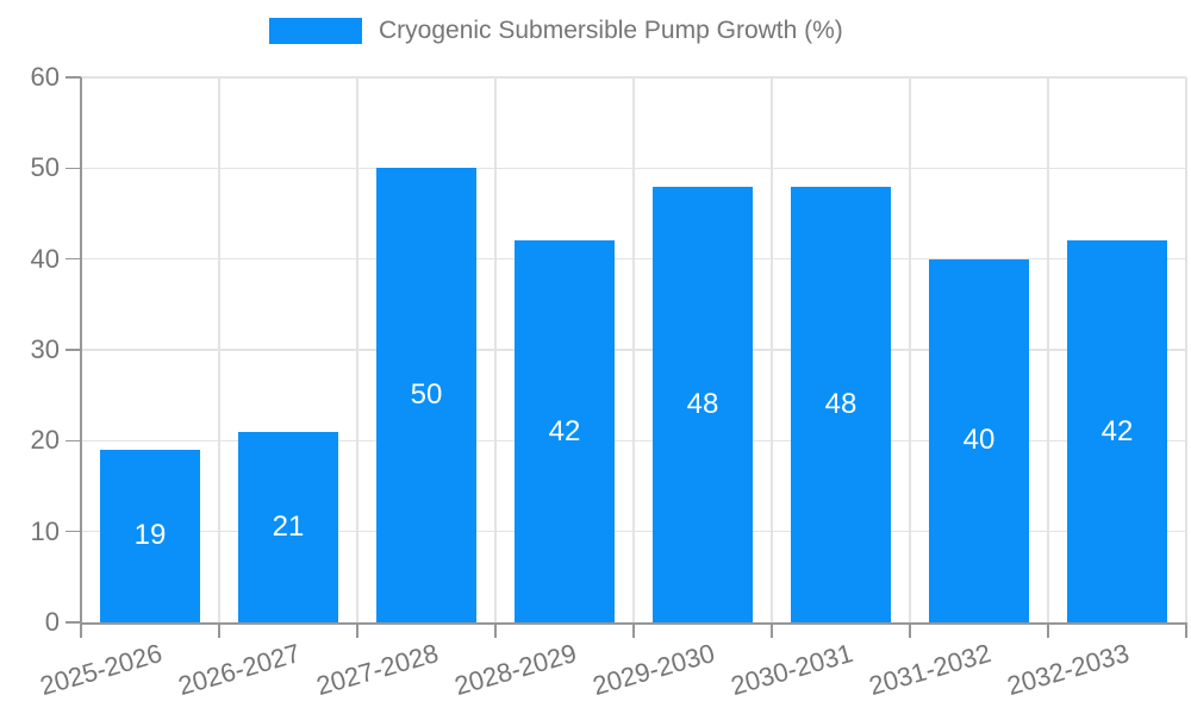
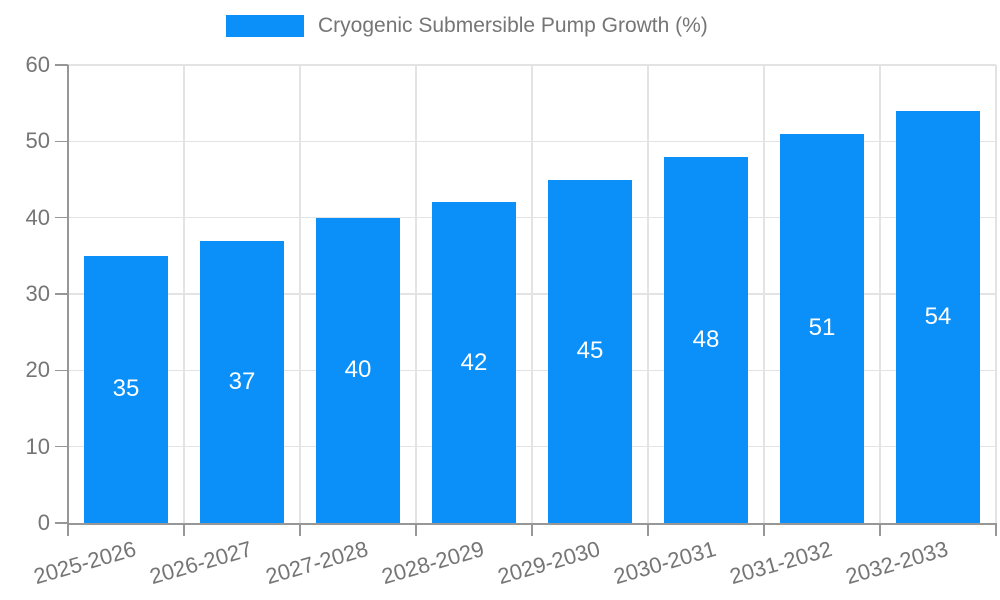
2025-2026: 19 -> 35
2026-2027: 21 -> 37
2027-2028: 50 -> 40
2029-2030: 48 -> 45
2031-2032: 40 -> 51
2032-2033: 42 -> 54
